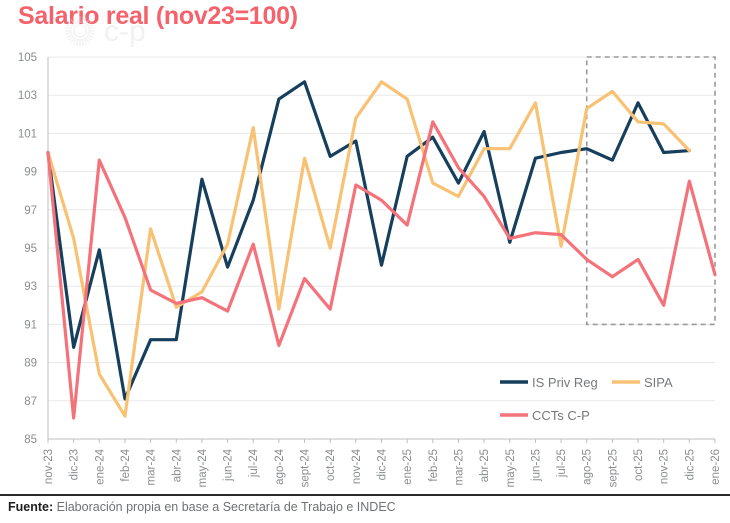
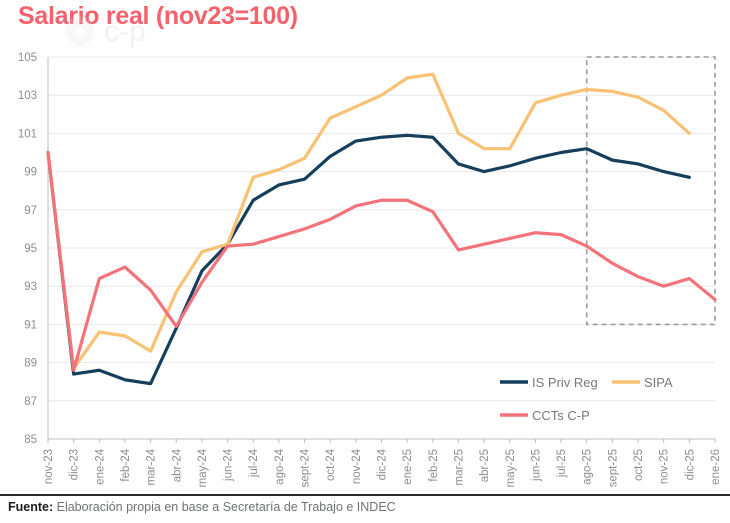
IS Priv Reg/dic-23: 89.8 -> 88.4
SIPA/dic-23: 95.5 -> 88.7
CCTs C-P/dic-23: 86.1 -> 88.6
IS Priv Reg/ene-24: 94.9 -> 88.6
SIPA/ene-24: 88.4 -> 90.6
CCTs C-P/ene-24: 99.6 -> 93.4
IS Priv Reg/feb-24: 87.1 -> 88.1
SIPA/feb-24: 86.2 -> 90.4
CCTs C-P/feb-24: 96.6 -> 94.0
IS Priv Reg/mar-24: 90.2 -> 87.9
SIPA/mar-24: 96.0 -> 89.6
IS Priv Reg/abr-24: 90.2 -> 90.8
SIPA/abr-24: 91.9 -> 92.7
CCTs C-P/abr-24: 92.1 -> 90.9
IS Priv Reg/may-24: 98.6 -> 93.8
SIPA/may-24: 92.7 -> 94.8
CCTs C-P/may-24: 92.4 -> 93.2
IS Priv Reg/jun-24: 94.0 -> 95.2
CCTs C-P/jun-24: 91.7 -> 95.1
SIPA/jul-24: 101.3 -> 98.7
IS Priv Reg/ago-24: 102.8 -> 98.3
SIPA/ago-24: 91.8 -> 99.1
CCTs C-P/ago-24: 89.9 -> 95.6
IS Priv Reg/sept-24: 103.7 -> 98.6
CCTs C-P/sept-24: 93.4 -> 96.0
SIPA/oct-24: 95.0 -> 101.8
CCTs C-P/oct-24: 91.8 -> 96.5
SIPA/nov-24: 101.8 -> 102.4
CCTs C-P/nov-24: 98.3 -> 97.2
IS Priv Reg/dic-24: 94.1 -> 100.8
SIPA/dic-24: 103.7 -> 103.0
IS Priv Reg/ene-25: 99.8 -> 100.9
SIPA/ene-25: 102.8 -> 103.9
CCTs C-P/ene-25: 96.2 -> 97.5
SIPA/feb-25: 98.4 -> 104.1
CCTs C-P/feb-25: 101.6 -> 96.9
IS Priv Reg/mar-25: 98.4 -> 99.4
SIPA/mar-25: 97.7 -> 101.0
CCTs C-P/mar-25: 99.2 -> 94.9
IS Priv Reg/abr-25: 101.1 -> 99.0
CCTs C-P/abr-25: 97.7 -> 95.2
IS Priv Reg/may-25: 95.3 -> 99.3
SIPA/jul-25: 95.1 -> 103.0
SIPA/ago-25: 102.3 -> 103.3
CCTs C-P/ago-25: 94.4 -> 95.1
CCTs C-P/sept-25: 93.5 -> 94.2
IS Priv Reg/oct-25: 102.6 -> 99.4
SIPA/oct-25: 101.6 -> 102.9
CCTs C-P/oct-25: 94.4 -> 93.5
IS Priv Reg/nov-25: 100.0 -> 99.0
SIPA/nov-25: 101.5 -> 102.2
CCTs C-P/nov-25: 92.0 -> 93.0
IS Priv Reg/dic-25: 100.1 -> 98.7
SIPA/dic-25: 100.1 -> 101.0
CCTs C-P/dic-25: 98.5 -> 93.4
CCTs C-P/ene-26: 93.6 -> 92.3
